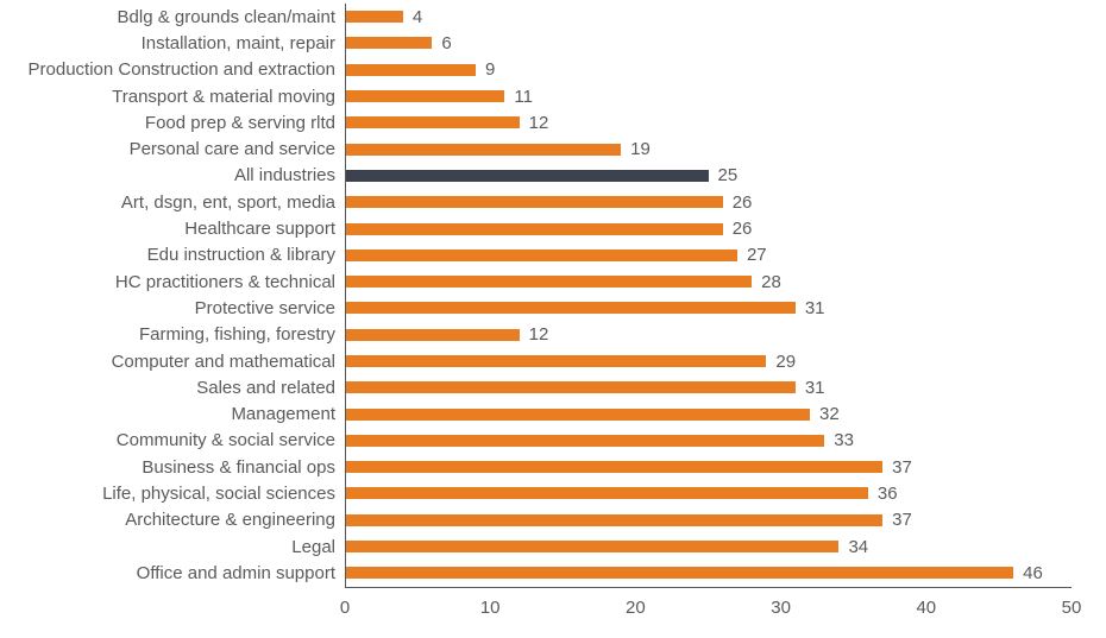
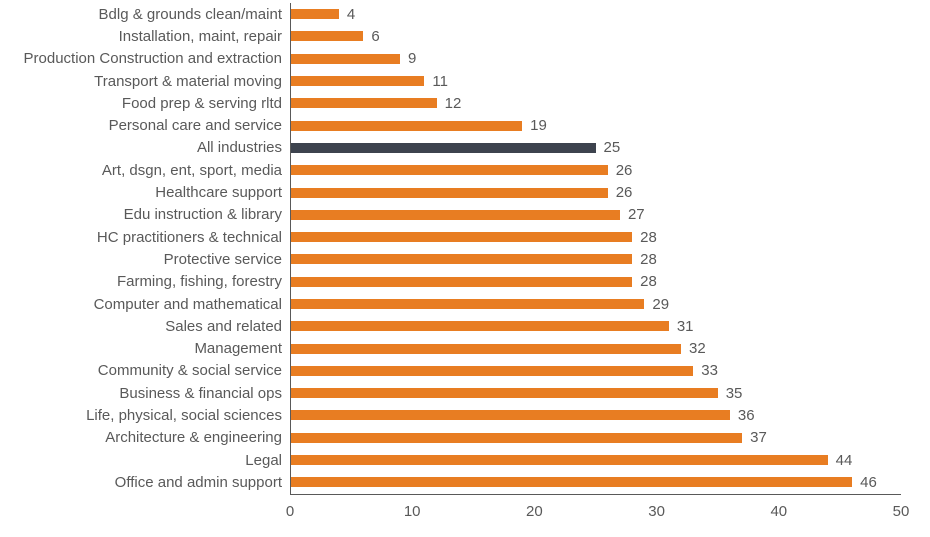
Protective service: 31 -> 28
Farming, fishing, forestry: 12 -> 28
Business & financial ops: 37 -> 35
Legal: 34 -> 44
